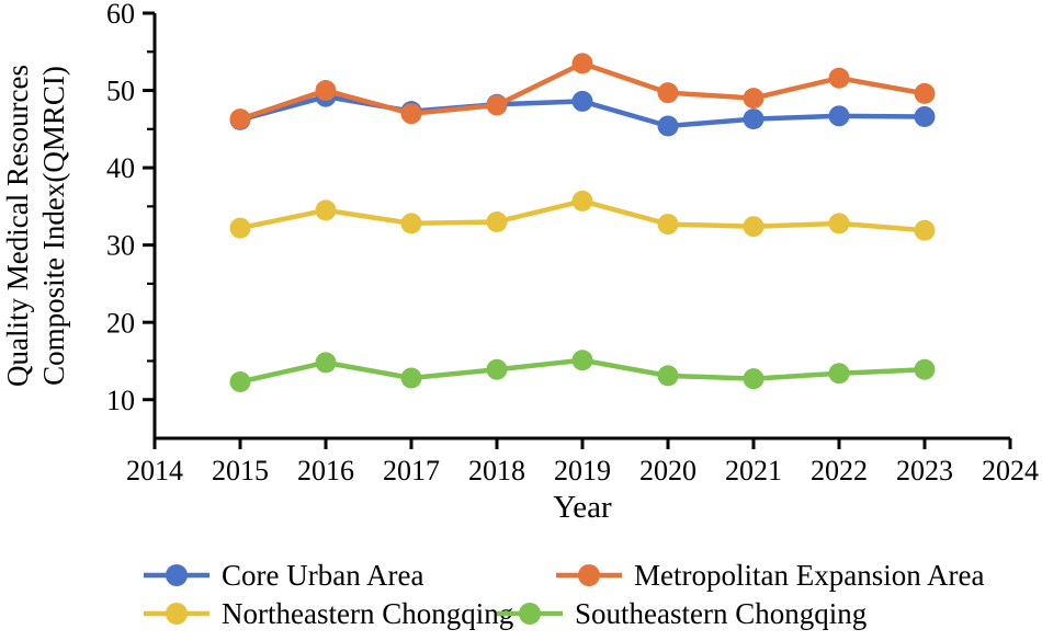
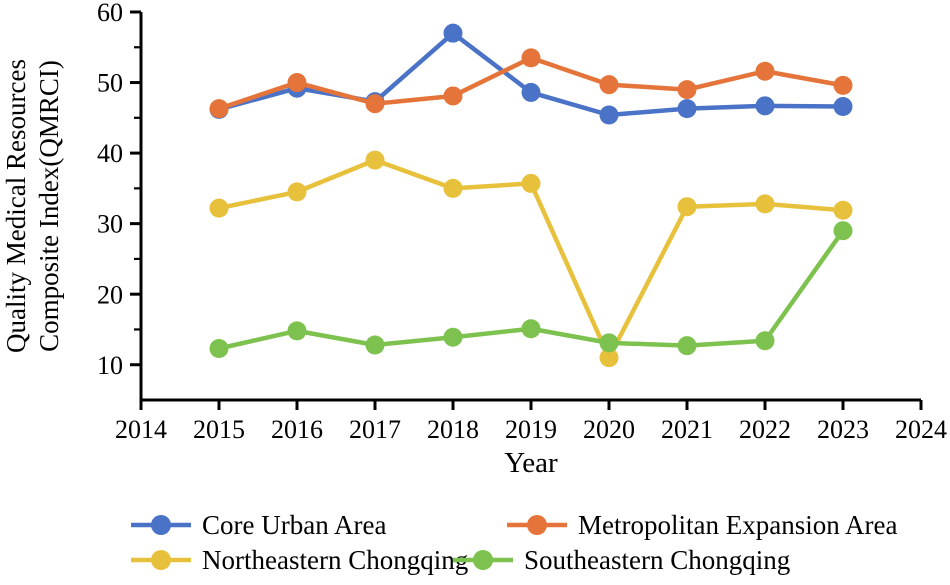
Northeastern Chongqing/2017: 33 -> 39
Core Urban Area/2018: 48 -> 57
Northeastern Chongqing/2018: 33 -> 35
Northeastern Chongqing/2020: 33 -> 11
Southeastern Chongqing/2023: 14 -> 29
